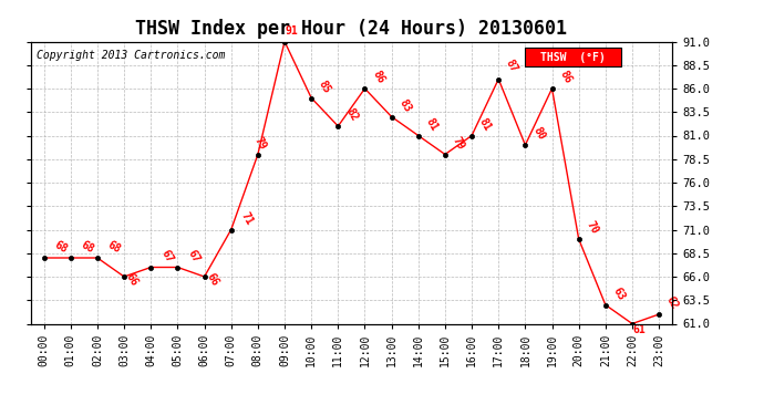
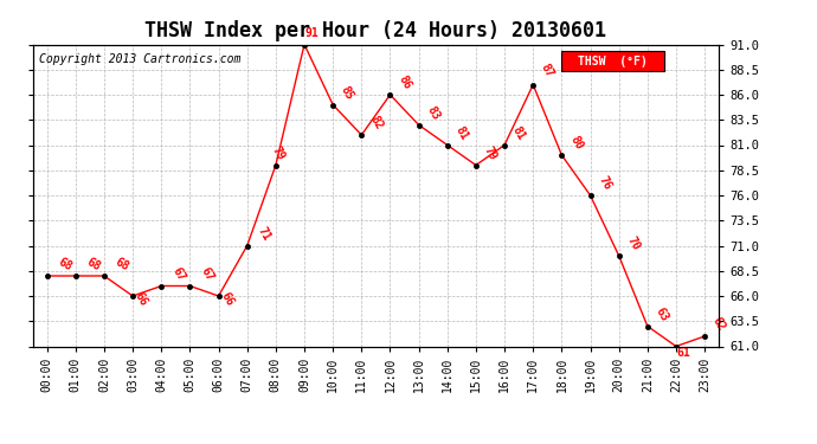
19:00: 86 -> 76
